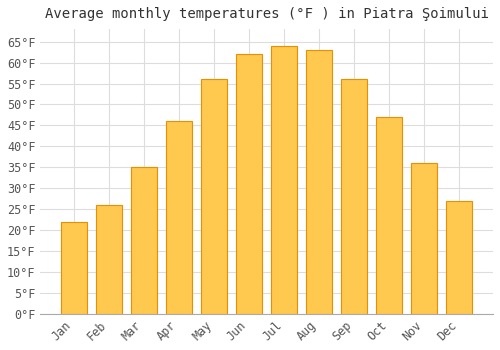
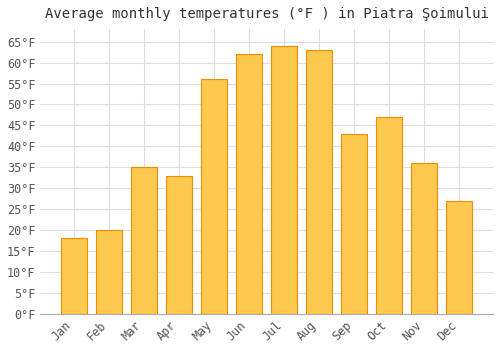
Jan: 22°F -> 18°F
Feb: 26°F -> 20°F
Apr: 46°F -> 33°F
Sep: 56°F -> 43°F
